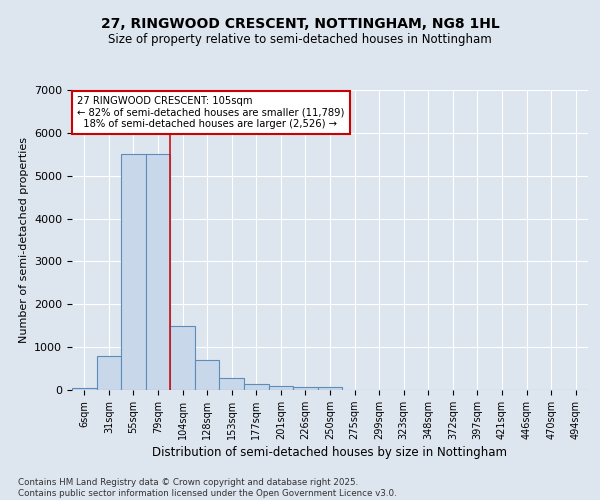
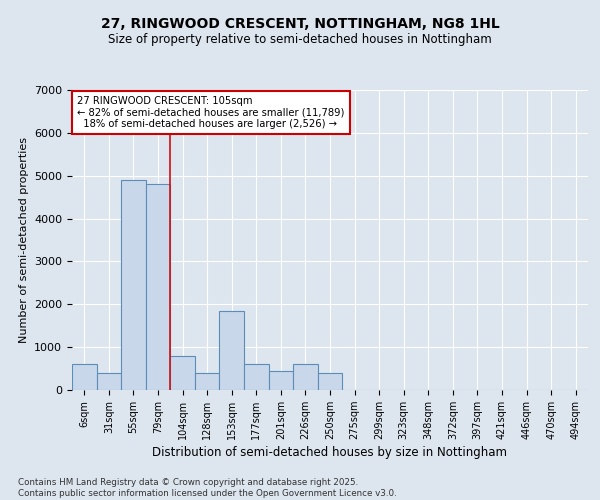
6sqm: 50 -> 600
31sqm: 800 -> 400
55sqm: 5500 -> 4900
79sqm: 5500 -> 4800
104sqm: 1500 -> 800
128sqm: 700 -> 400
153sqm: 280 -> 1850
177sqm: 150 -> 600
201sqm: 100 -> 450
226sqm: 70 -> 600
250sqm: 70 -> 400
